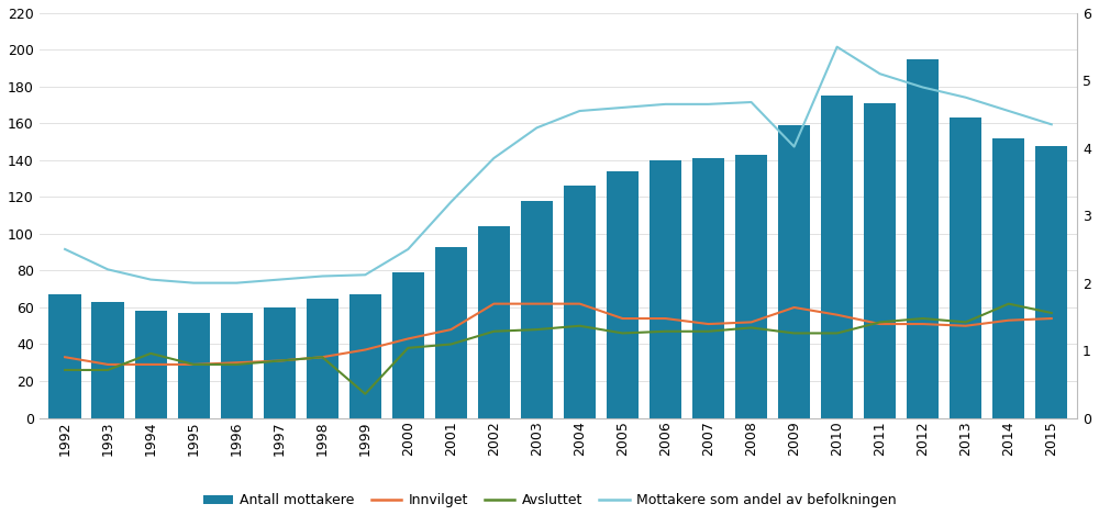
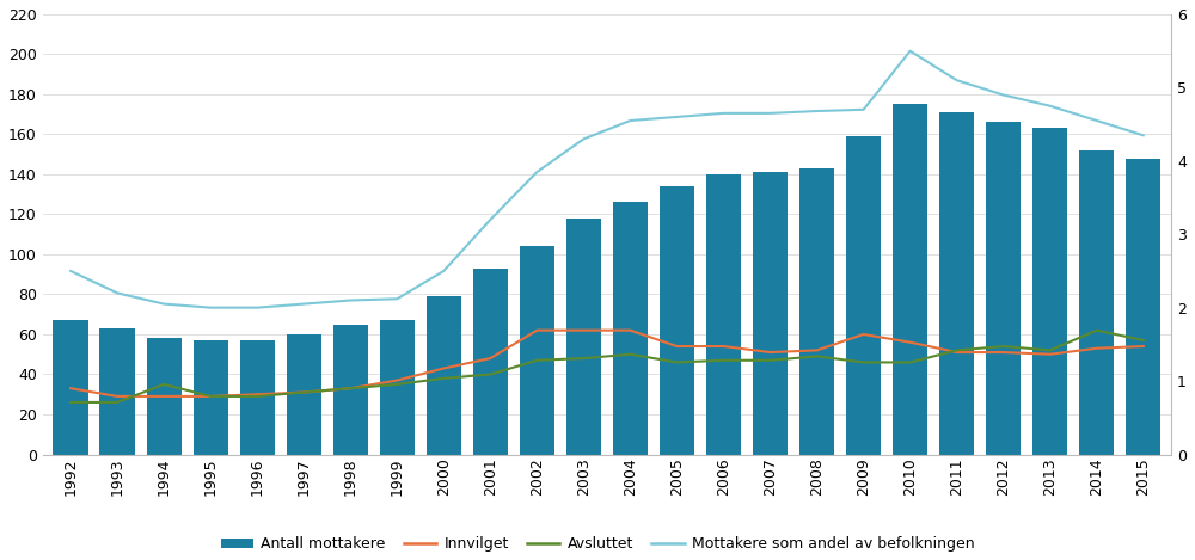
Avsluttet/1999: 13 -> 35
Mottakere som andel av befolkningen/2009: 4.02 -> 4.70
Antall mottakere/2012: 195 -> 166
